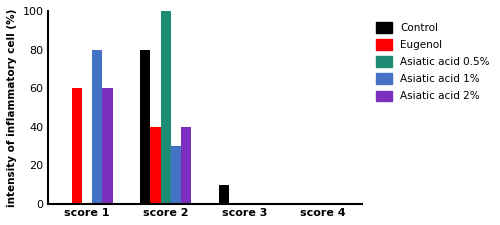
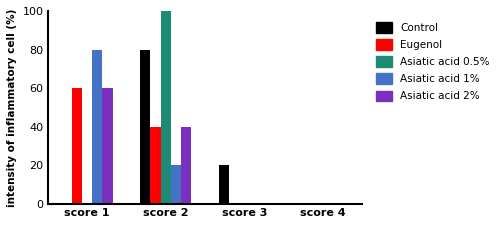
Asiatic acid 1%/score 2: 30 -> 20
Control/score 3: 10 -> 20
